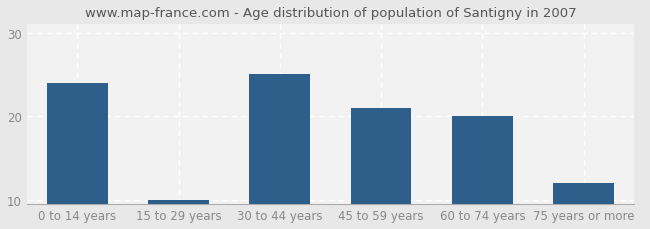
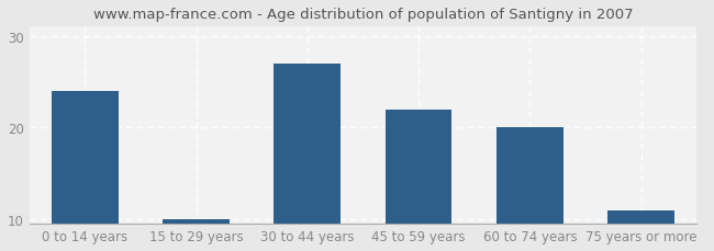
30 to 44 years: 25 -> 27
45 to 59 years: 21 -> 22
75 years or more: 12 -> 11
